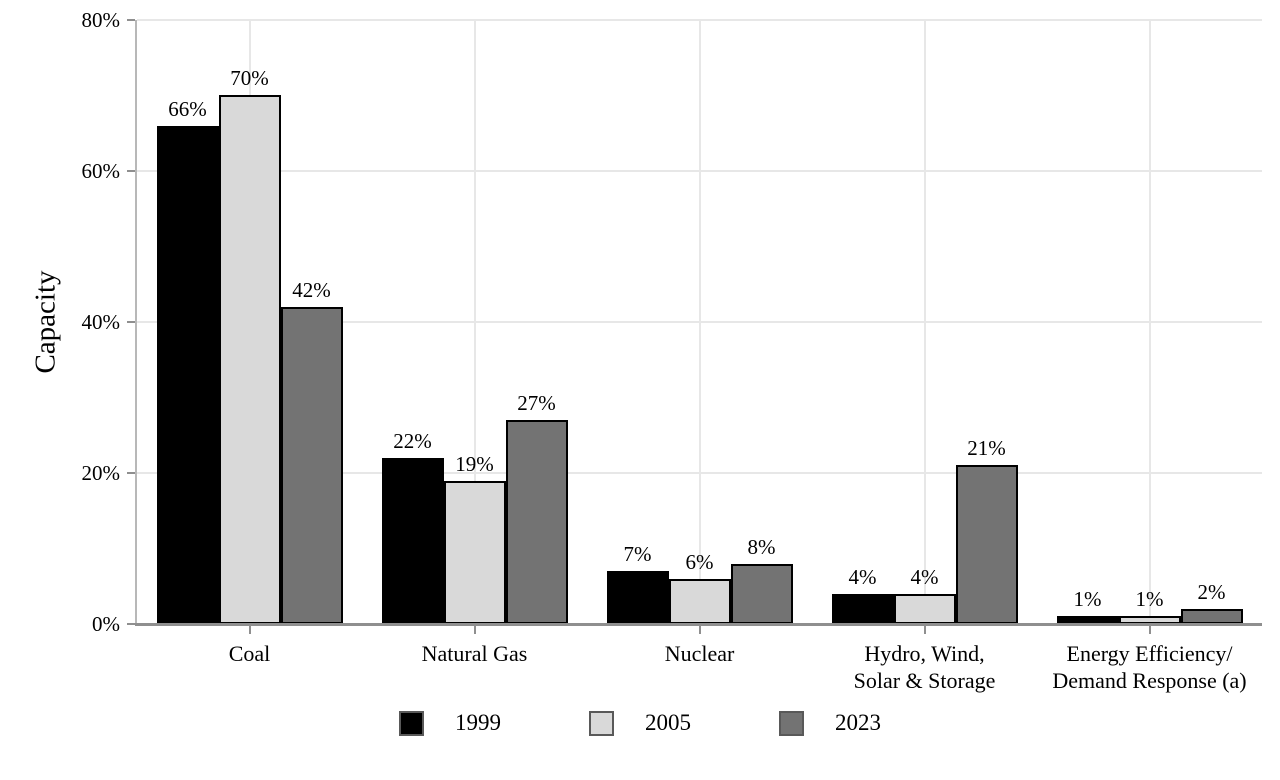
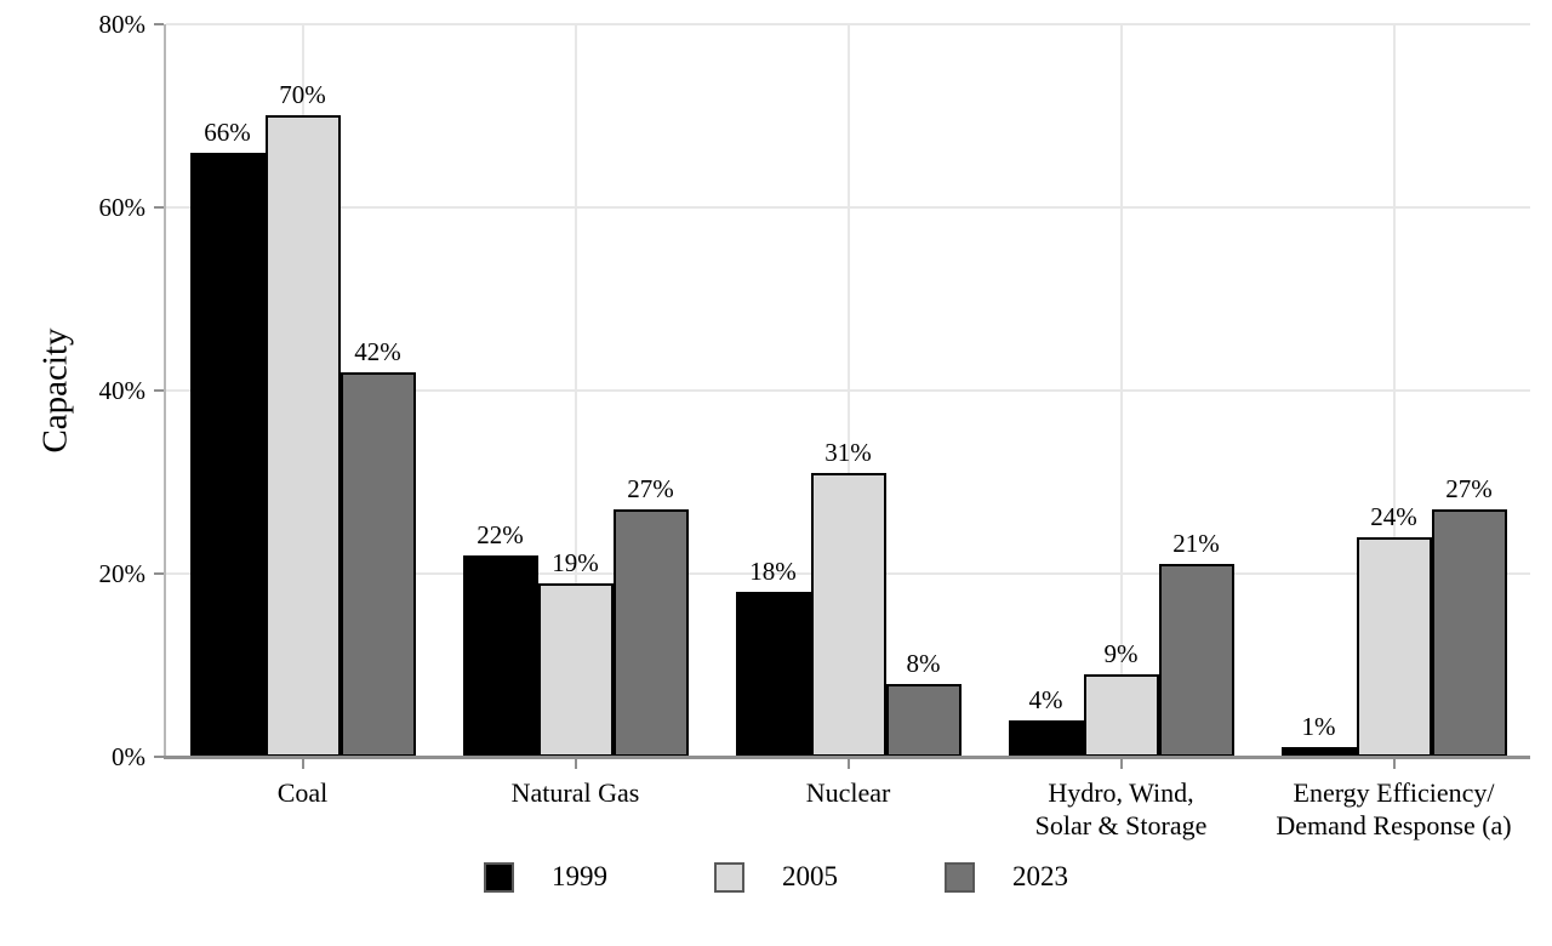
1999/Nuclear: 7% -> 18%
2005/Nuclear: 6% -> 31%
2005/Hydro, Wind, Solar & Storage: 4% -> 9%
2005/Energy Efficiency/ Demand Response (a): 1% -> 24%
2023/Energy Efficiency/ Demand Response (a): 2% -> 27%
